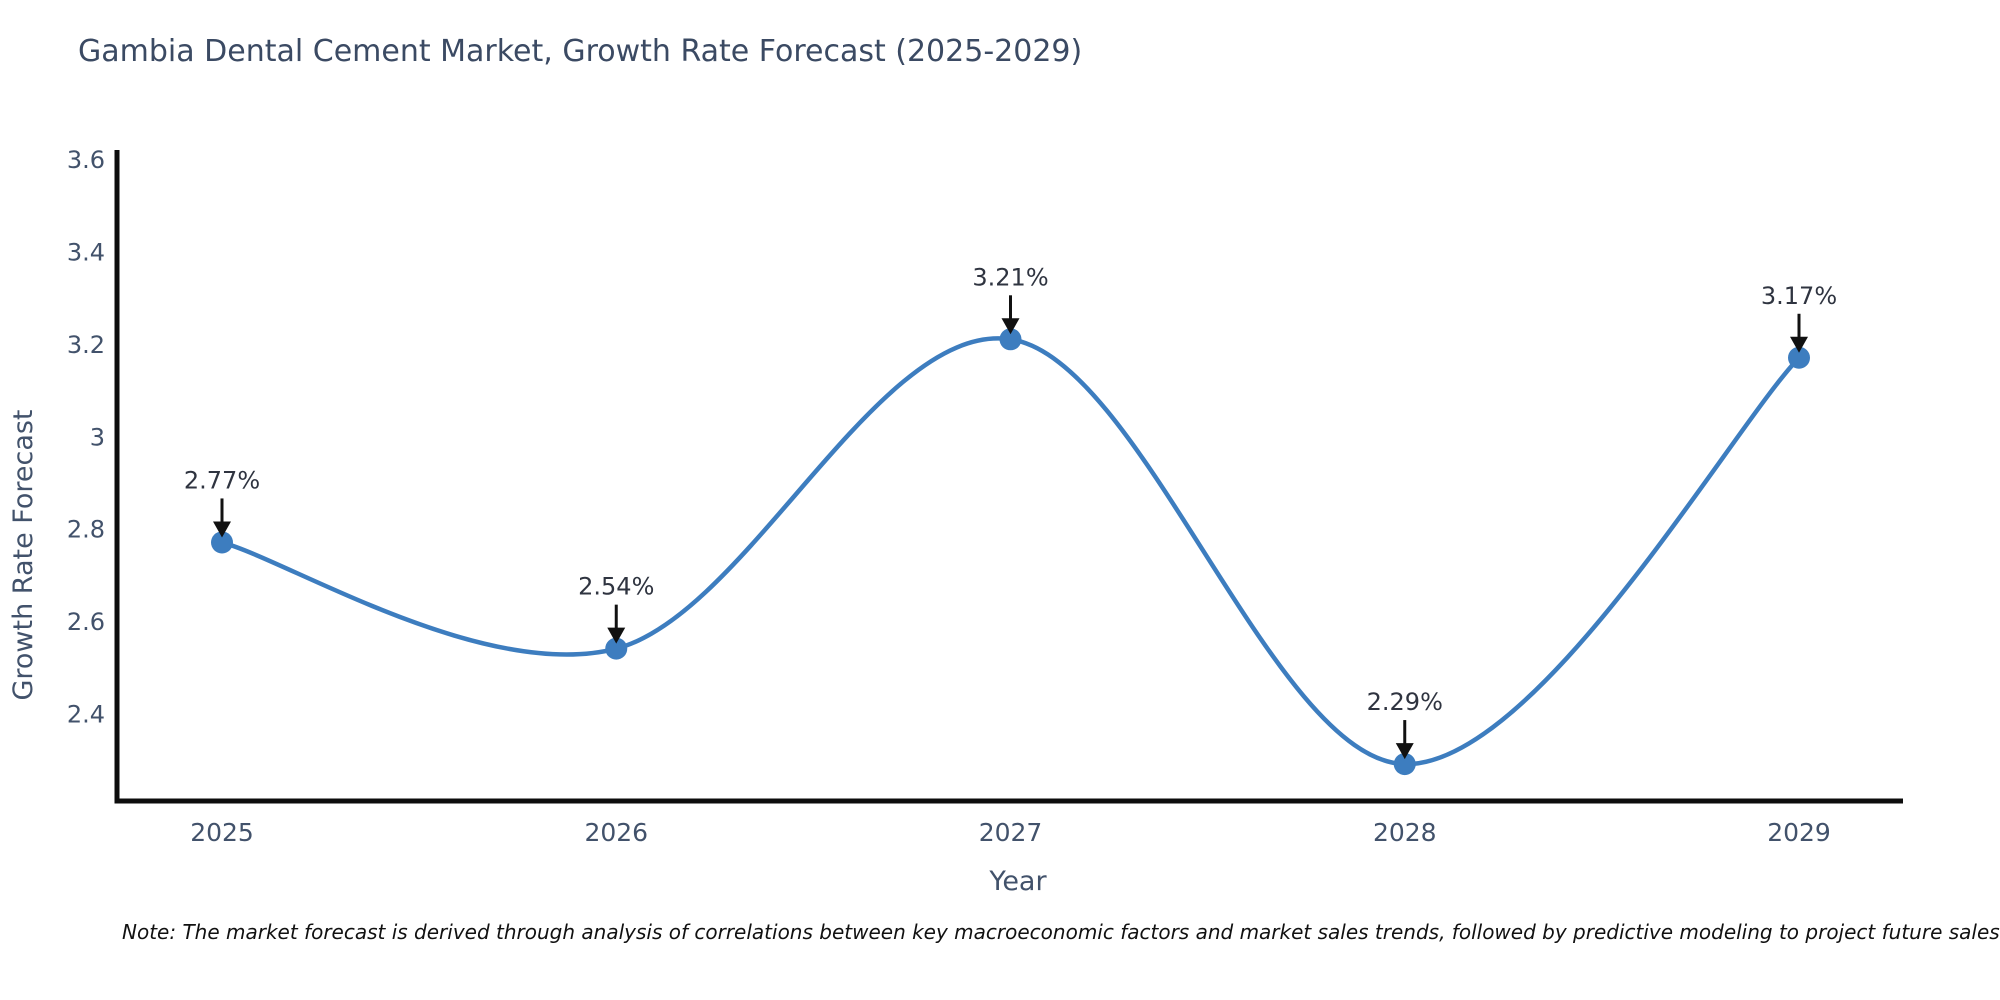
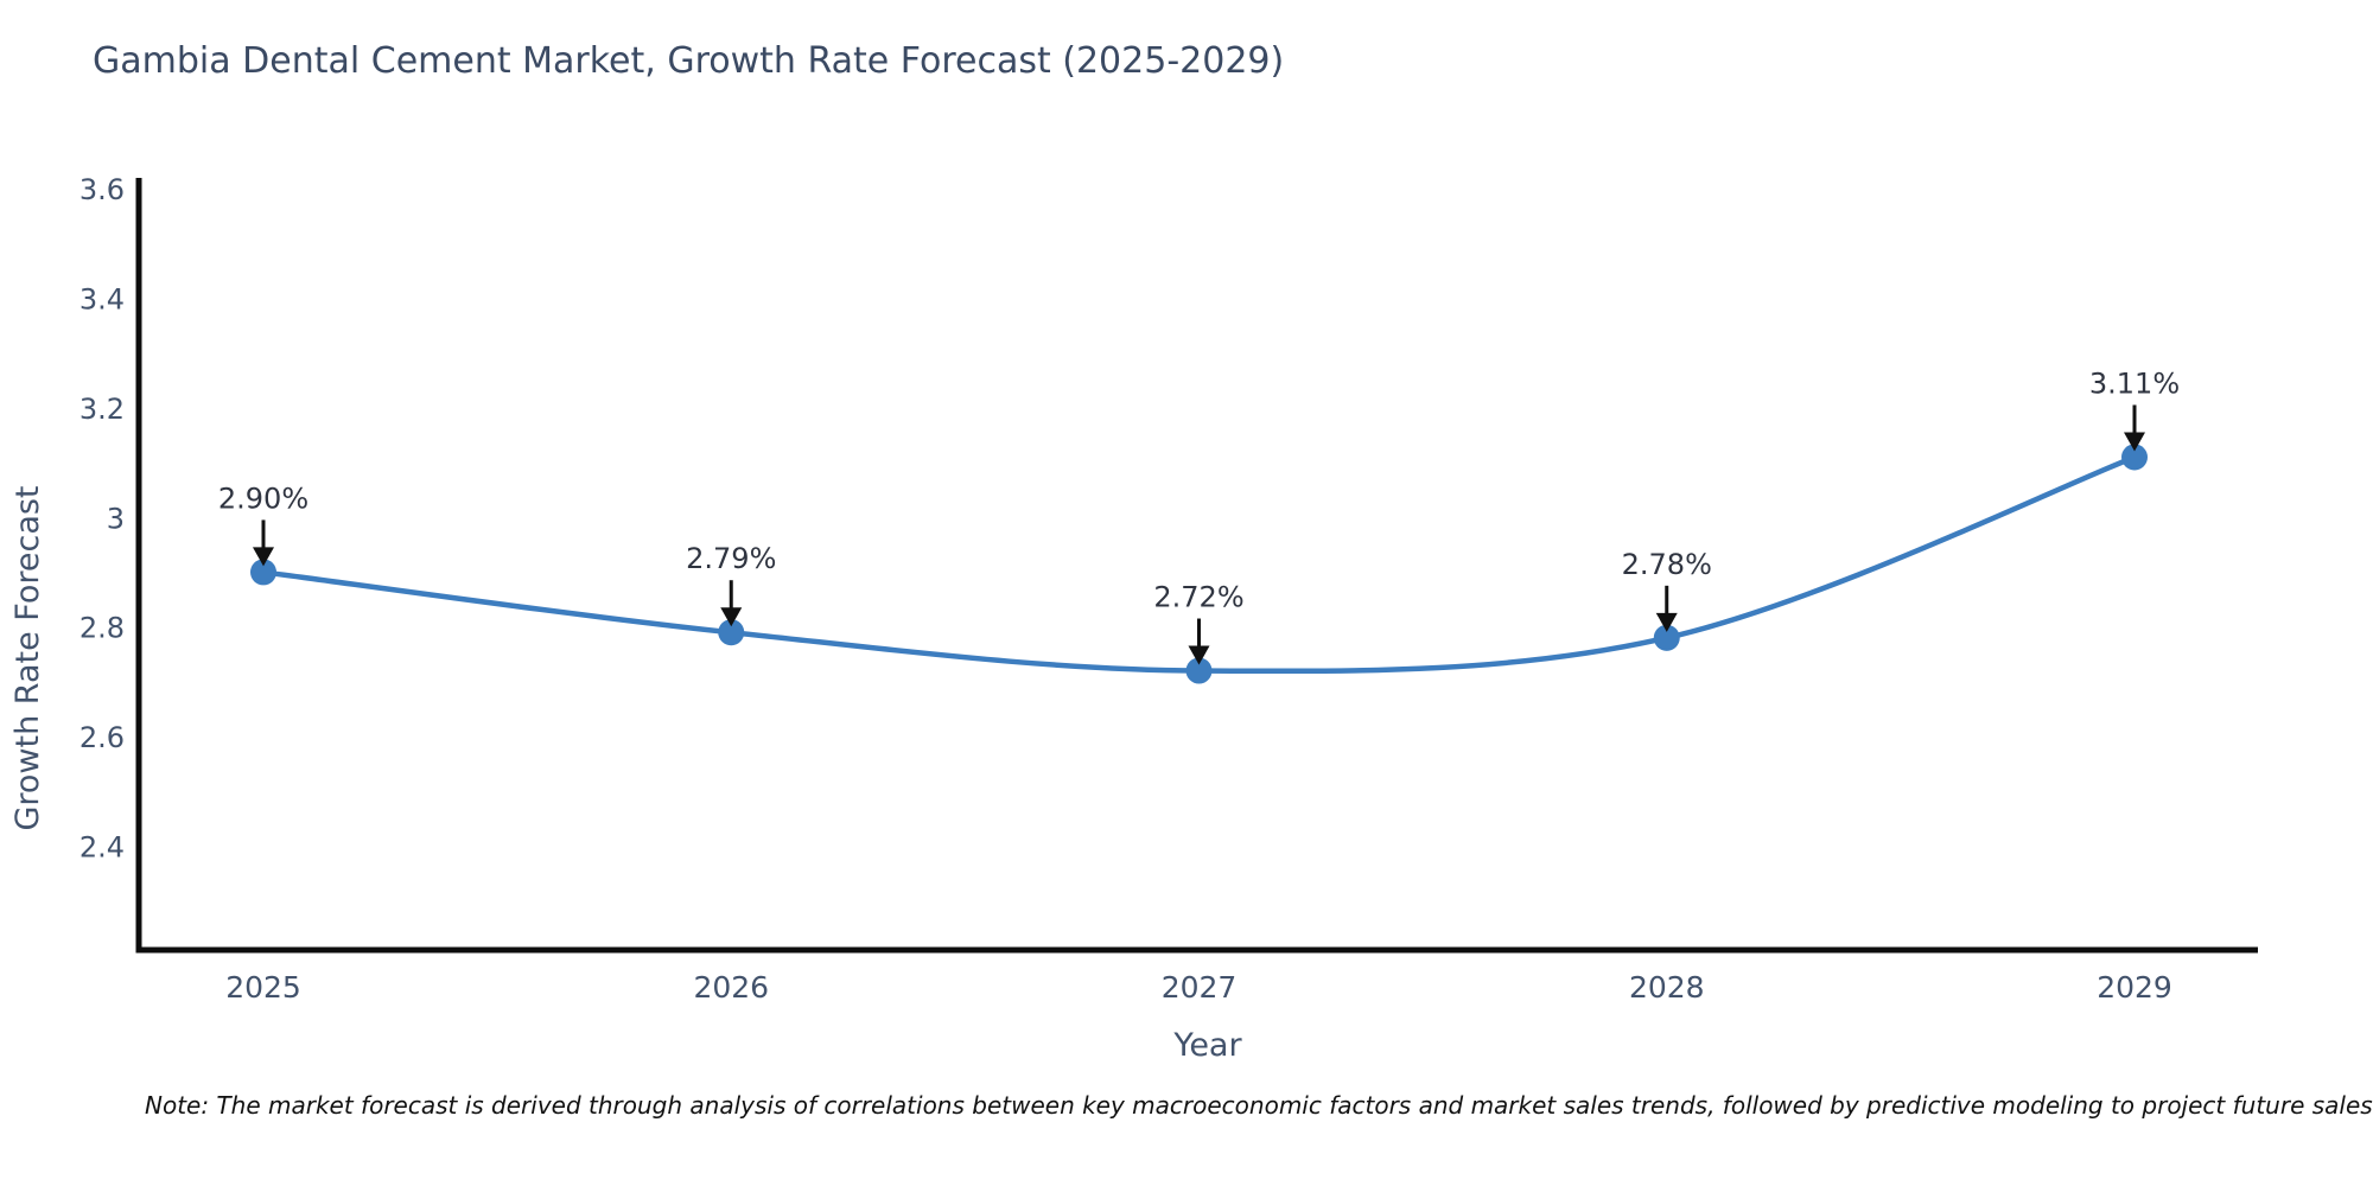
2025: 2.77% -> 2.90%
2026: 2.54% -> 2.79%
2027: 3.21% -> 2.72%
2028: 2.29% -> 2.78%
2029: 3.17% -> 3.11%
